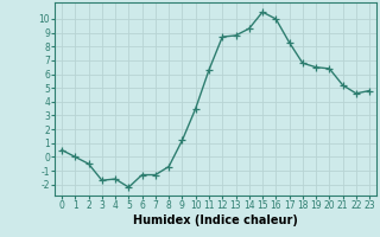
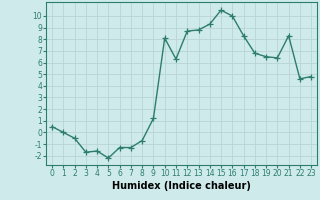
10: 3.5 -> 8.1
21: 5.2 -> 8.3
